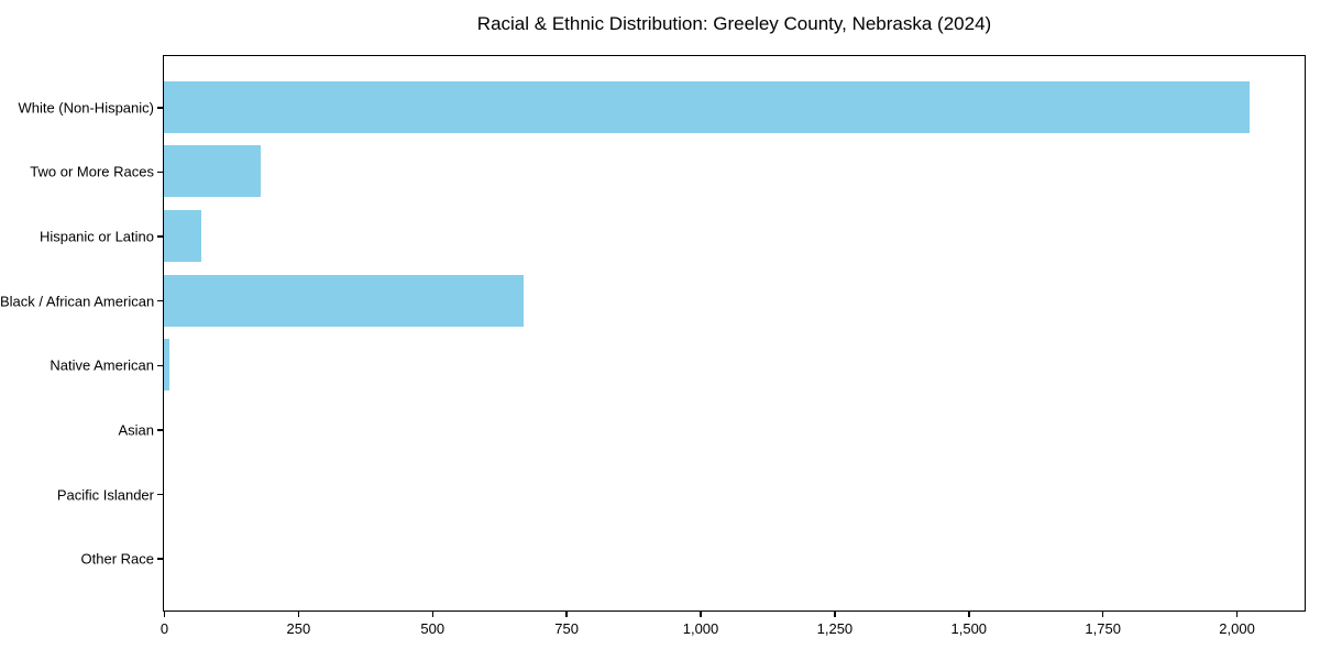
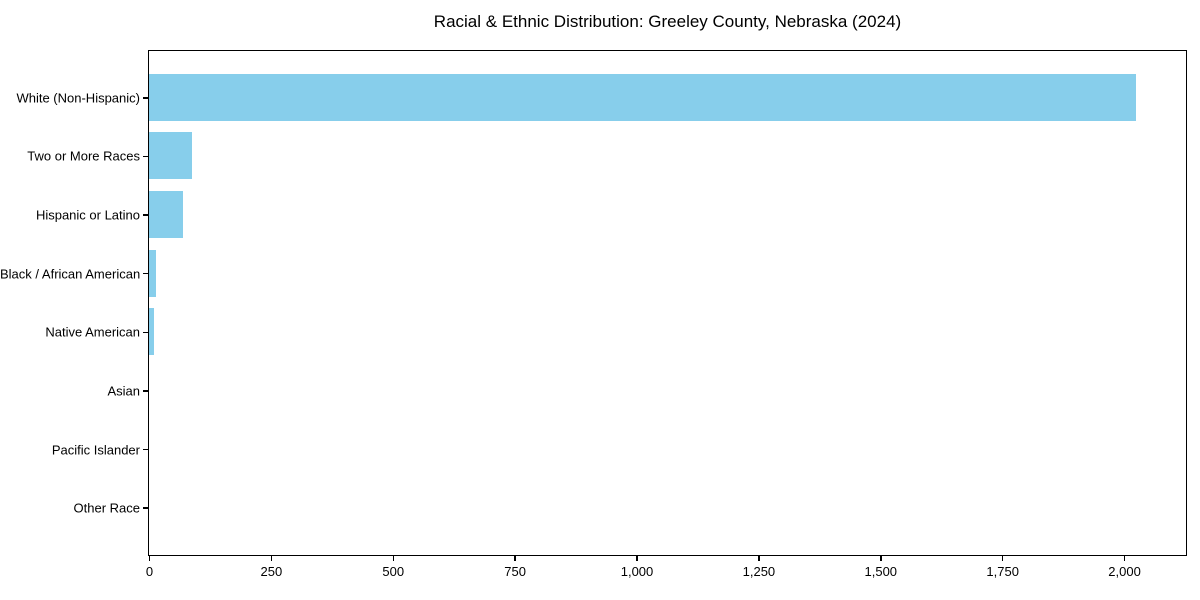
Two or More Races: 180 -> 90
Black / African American: 670 -> 20
